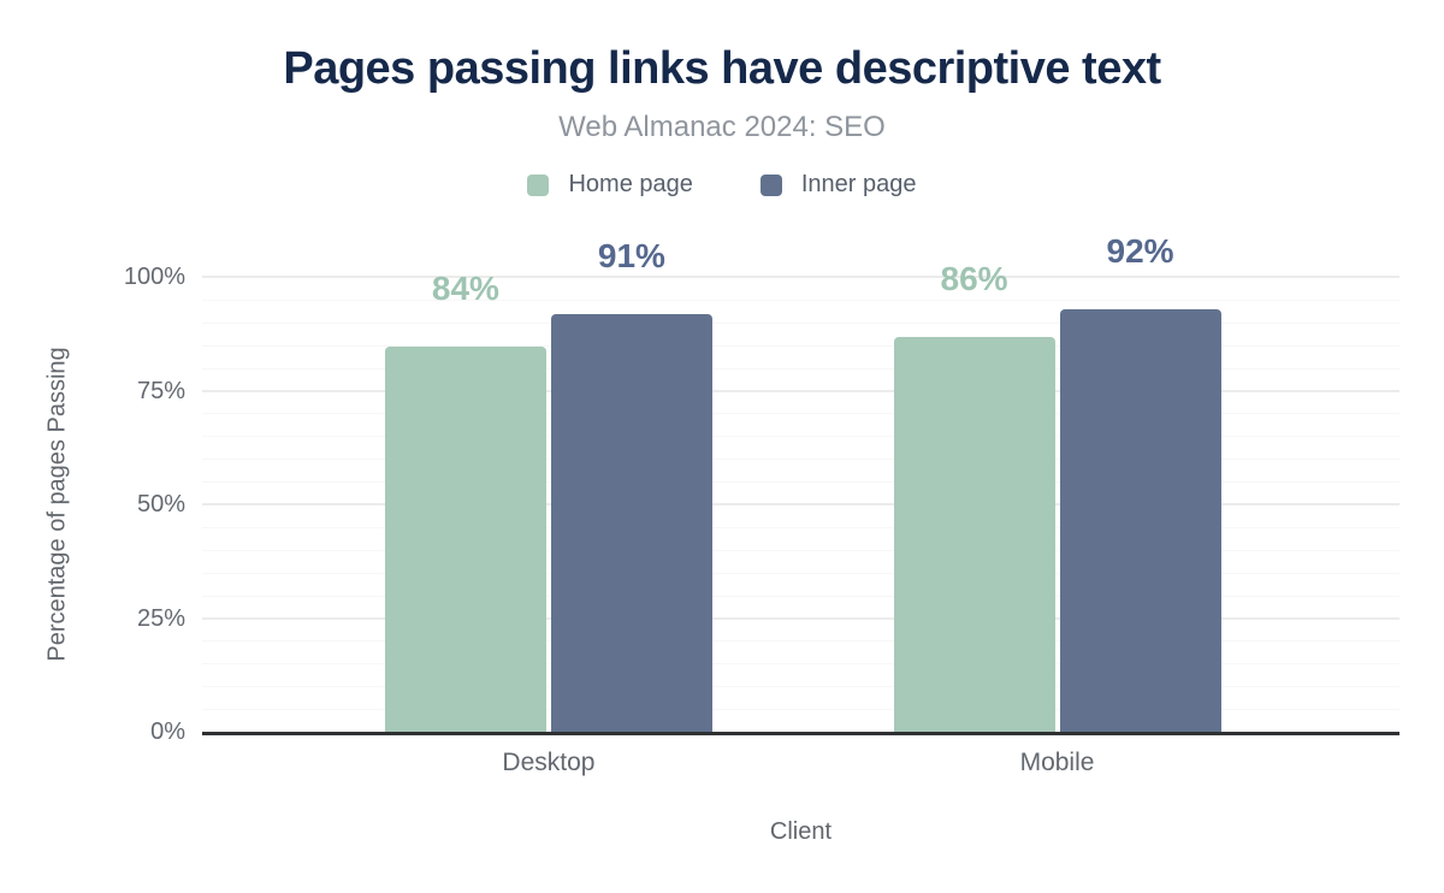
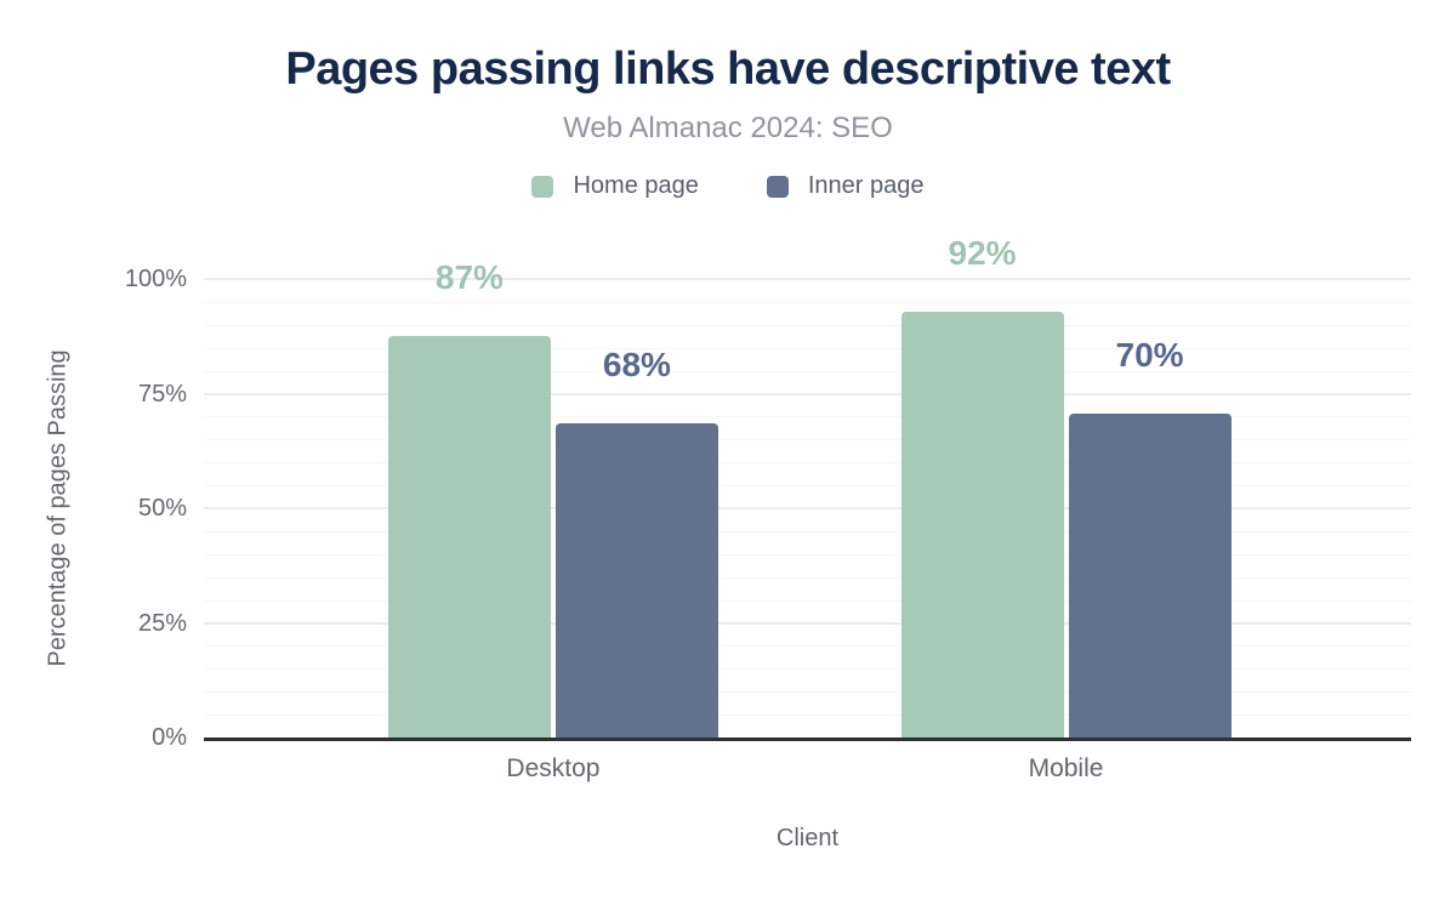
Home page/Desktop: 84% -> 87%
Inner page/Desktop: 91% -> 68%
Home page/Mobile: 86% -> 92%
Inner page/Mobile: 92% -> 70%
